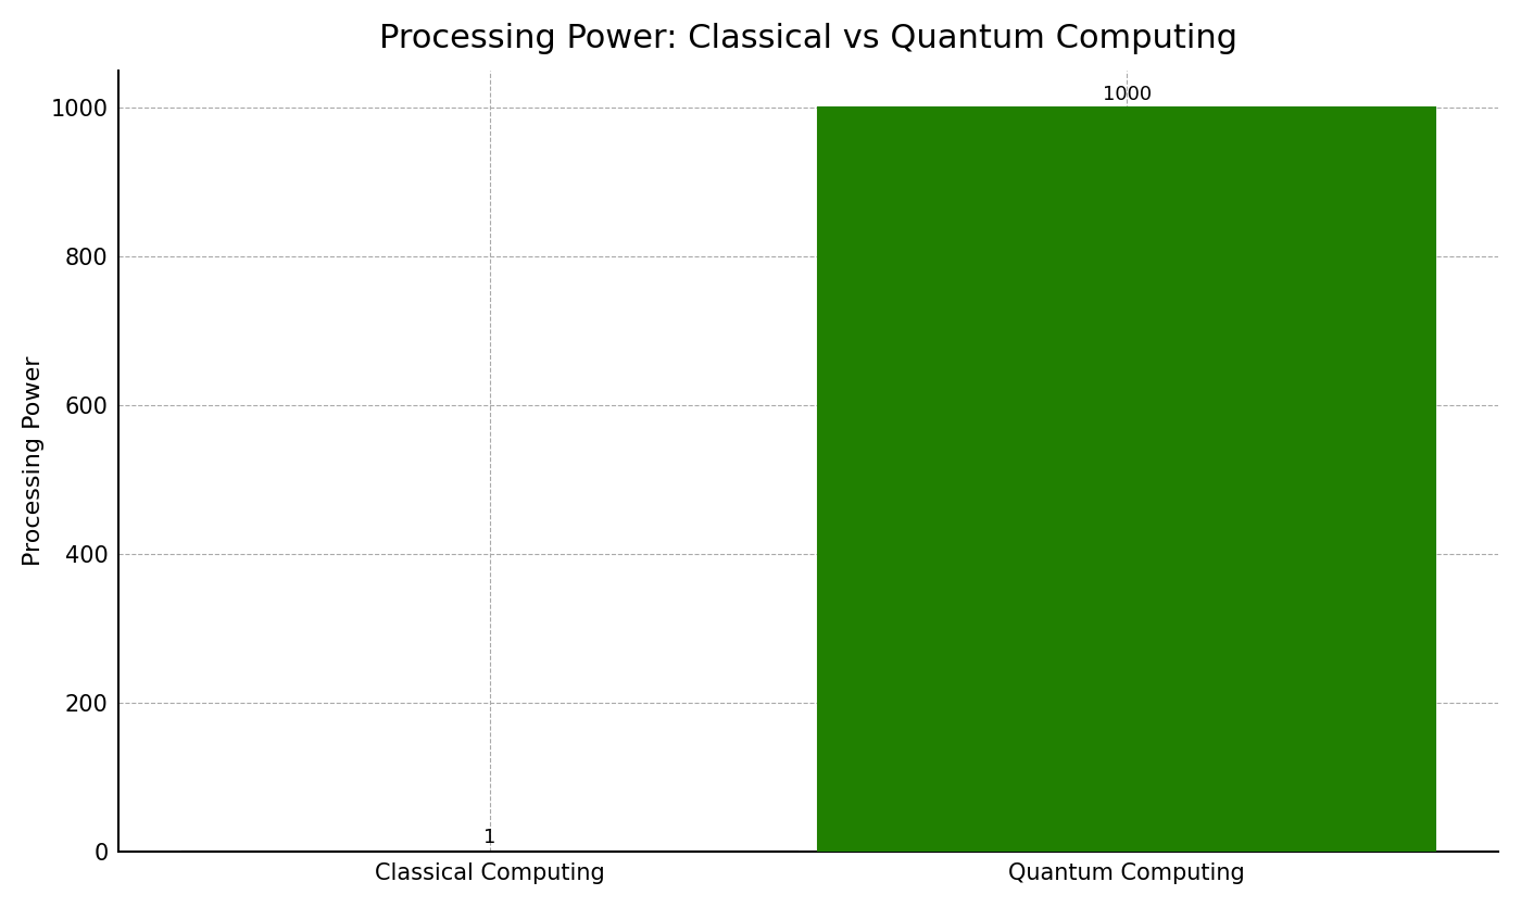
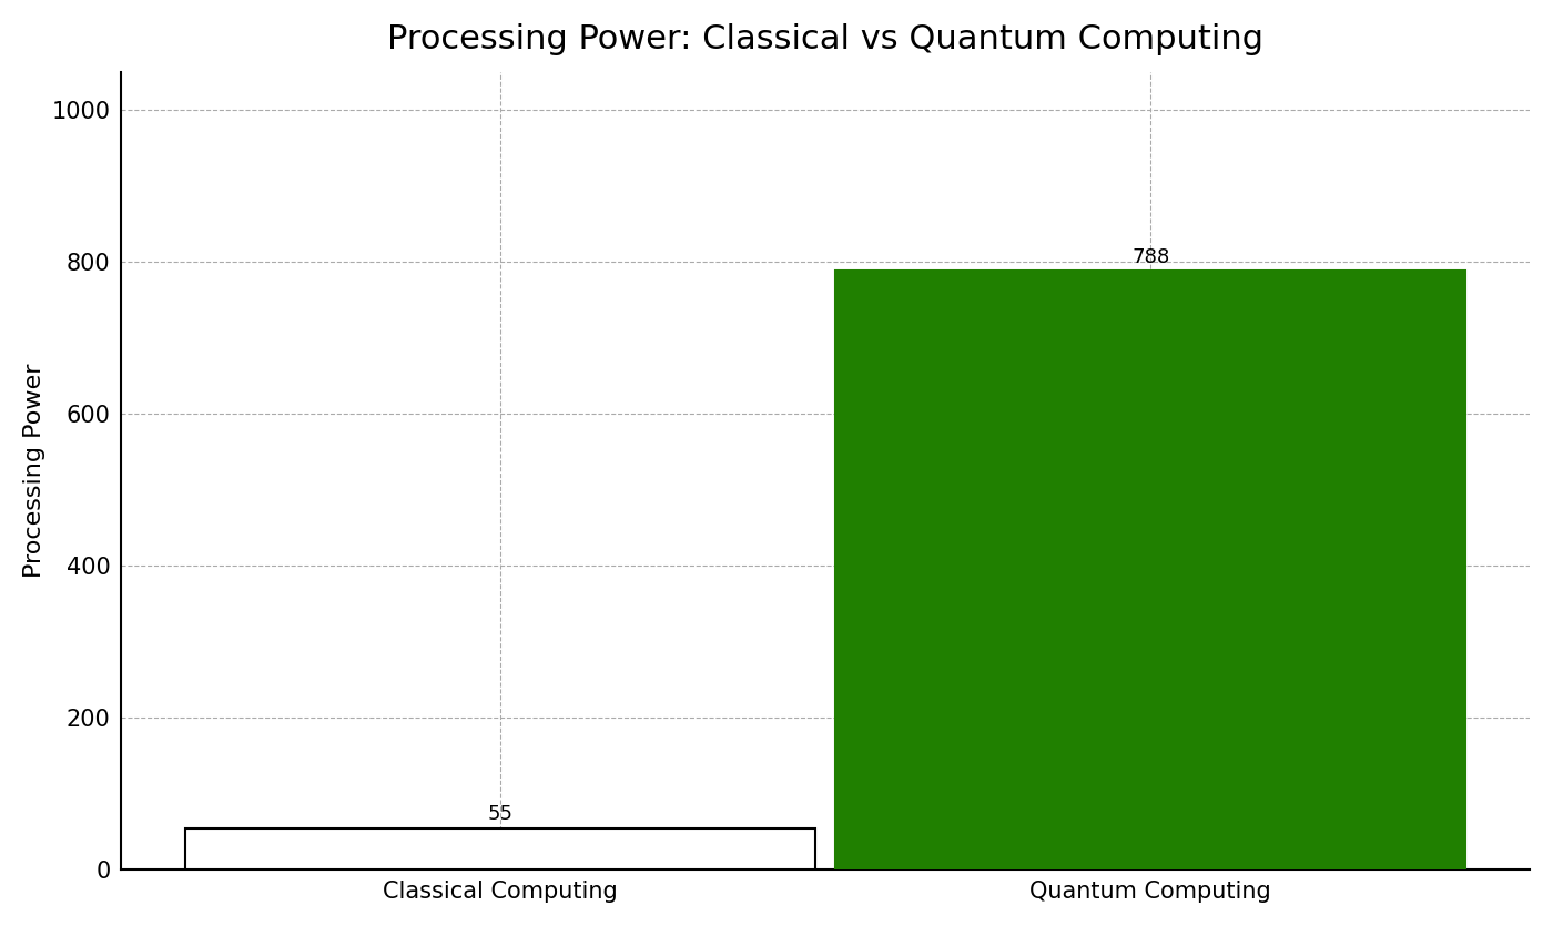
Classical Computing: 1 -> 55
Quantum Computing: 1000 -> 788
